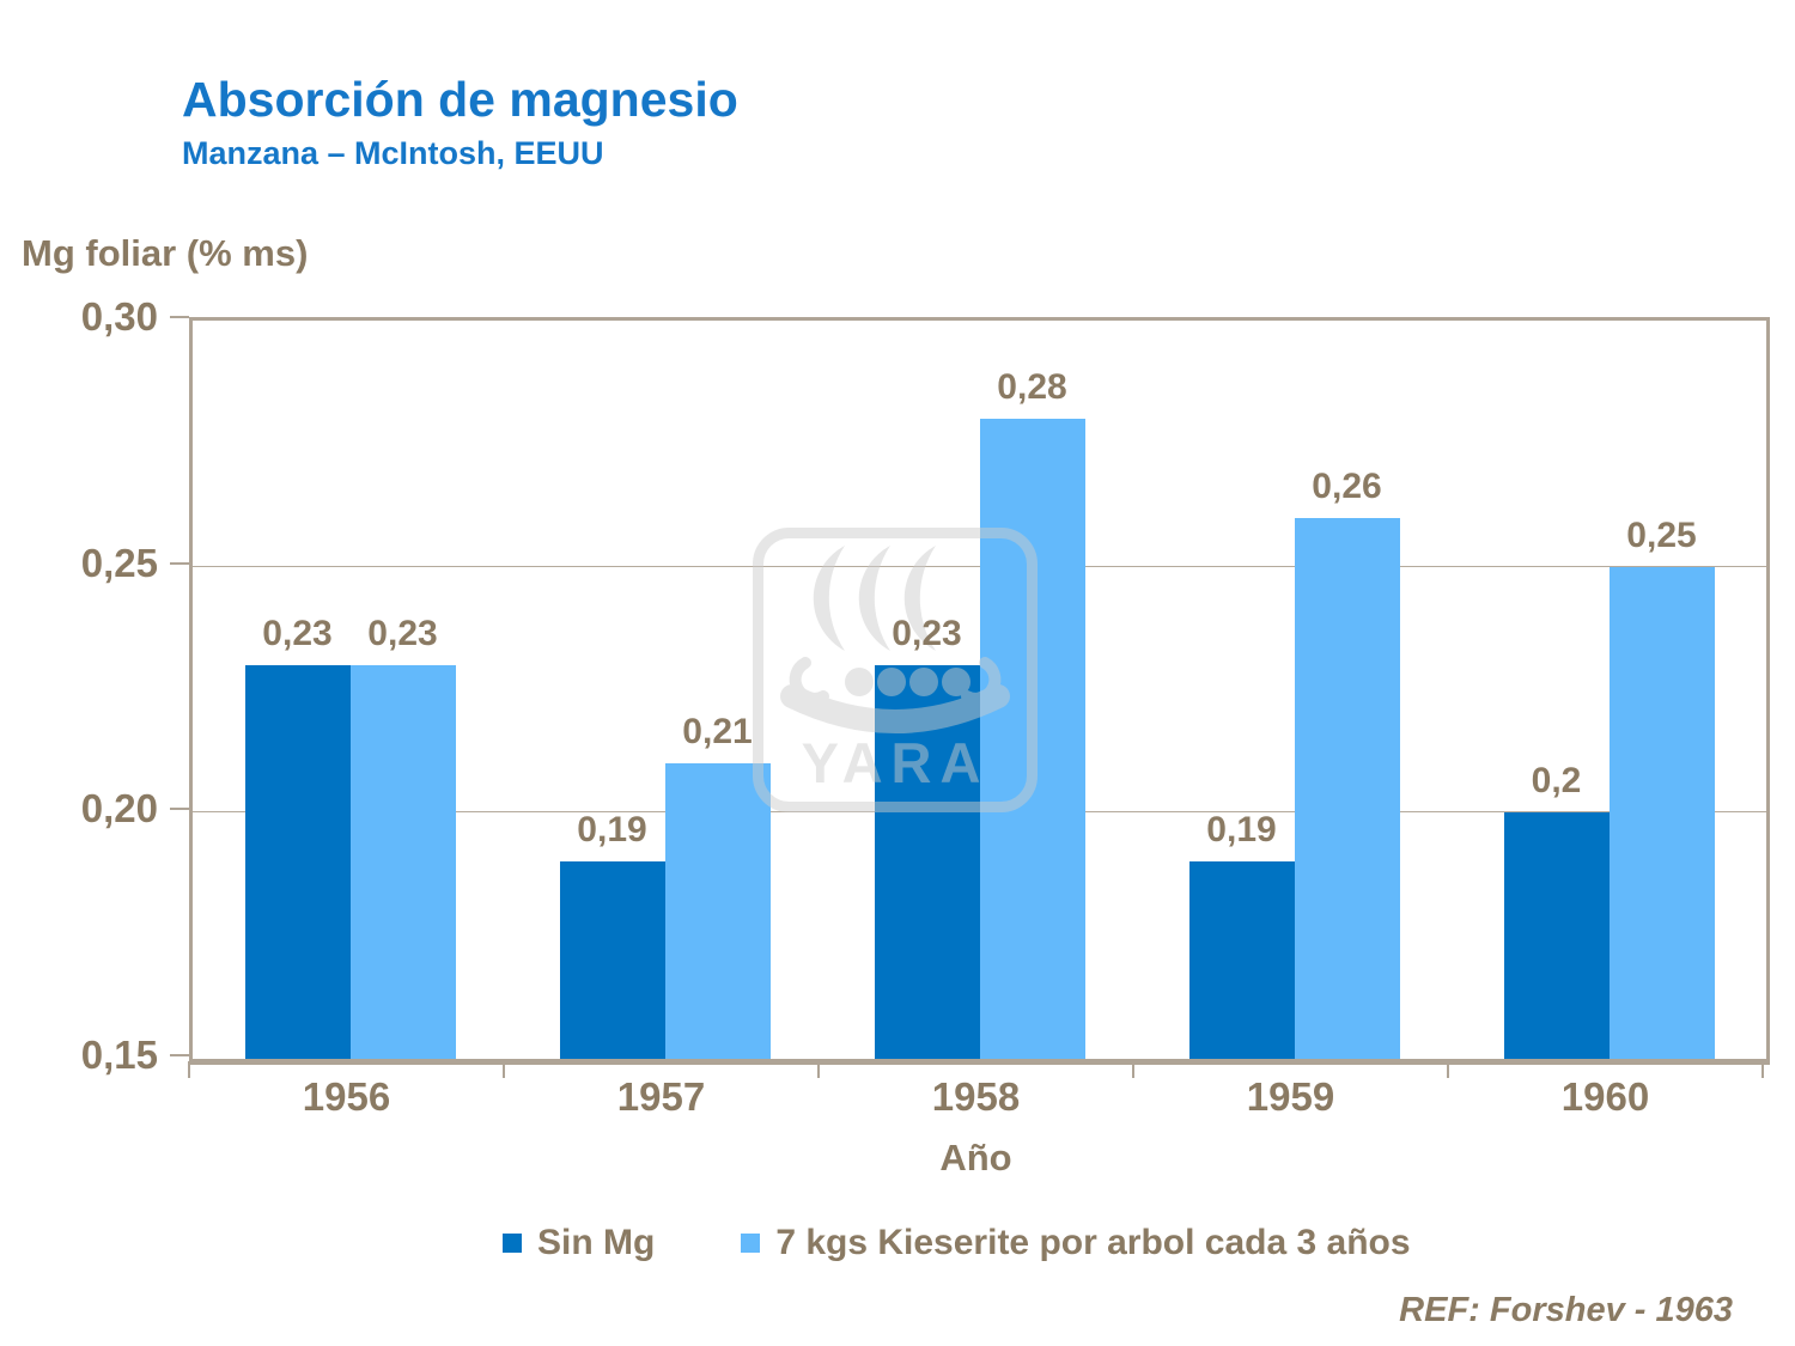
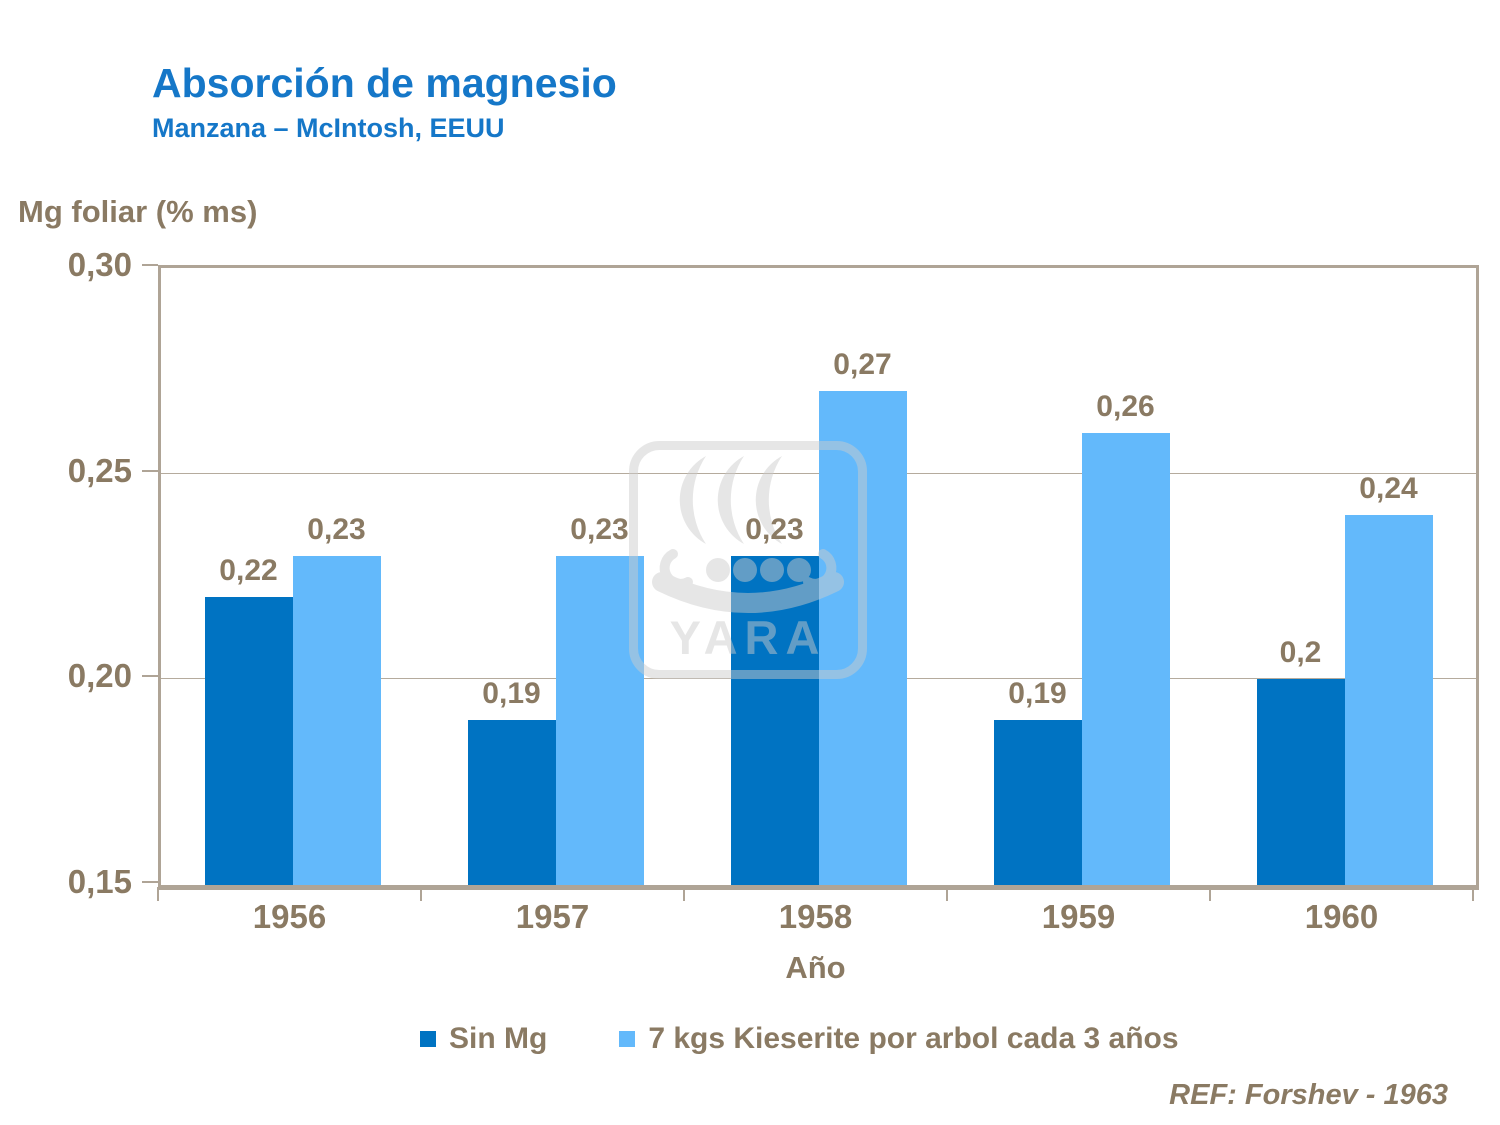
Sin Mg/1956: 0,23 -> 0,22
7 kgs Kieserite por arbol cada 3 años/1957: 0,21 -> 0,23
7 kgs Kieserite por arbol cada 3 años/1958: 0,28 -> 0,27
7 kgs Kieserite por arbol cada 3 años/1960: 0,25 -> 0,24
